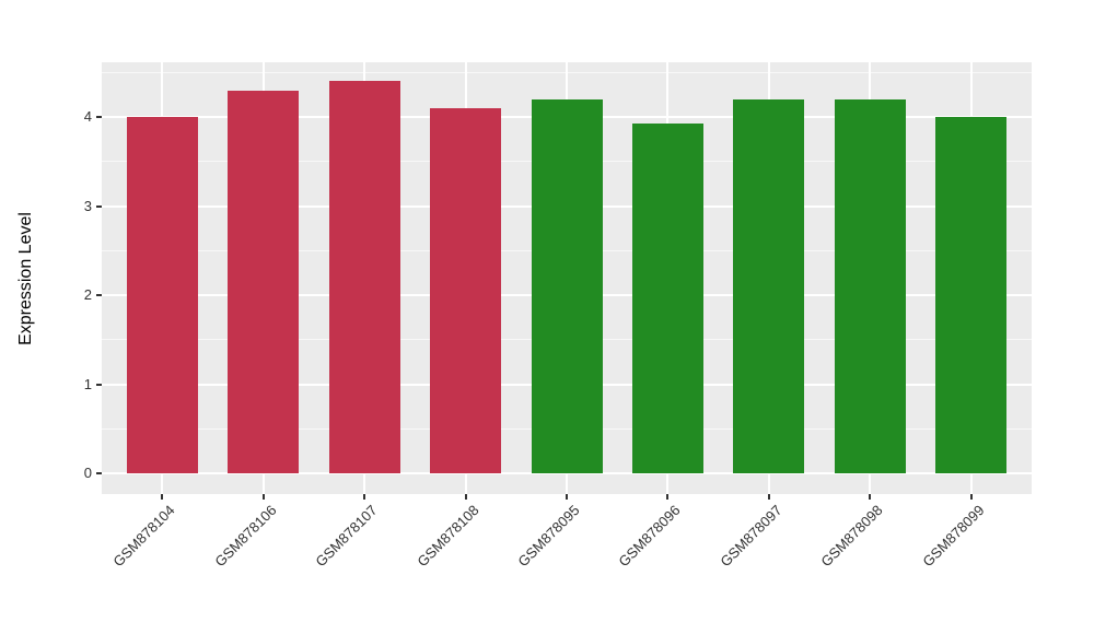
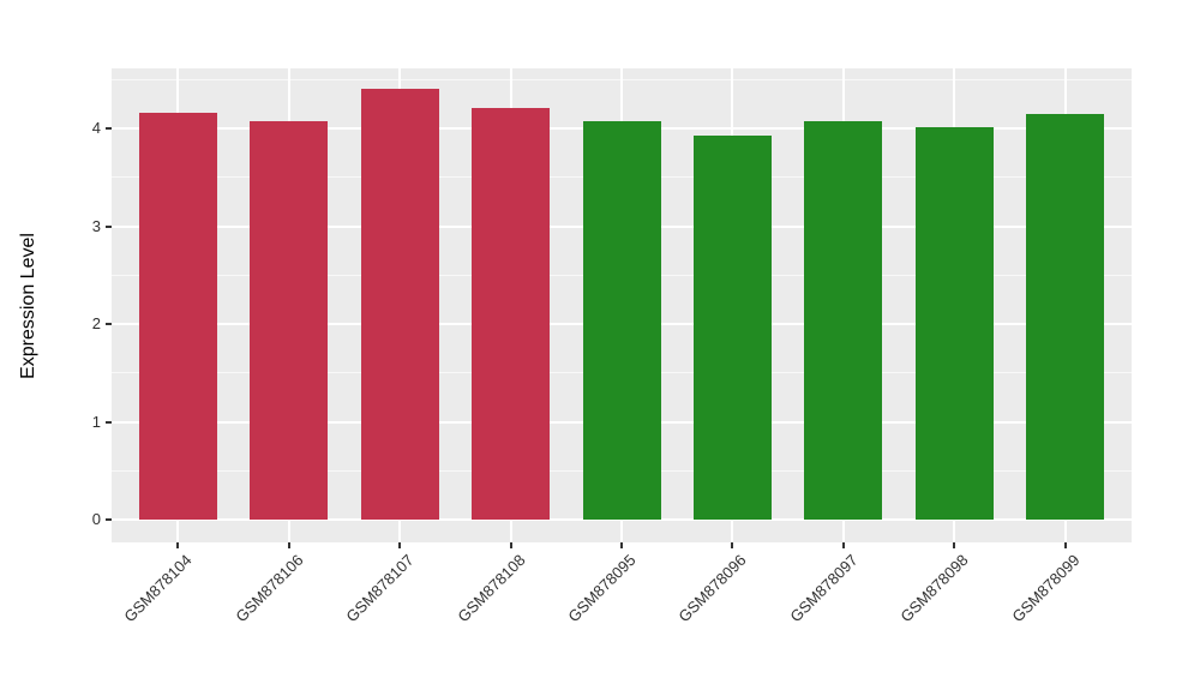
GSM878104: 4.0 -> 4.2
GSM878106: 4.3 -> 4.1
GSM878108: 4.1 -> 4.2
GSM878095: 4.2 -> 4.1
GSM878097: 4.2 -> 4.1
GSM878098: 4.2 -> 4.0
GSM878099: 4.0 -> 4.2
